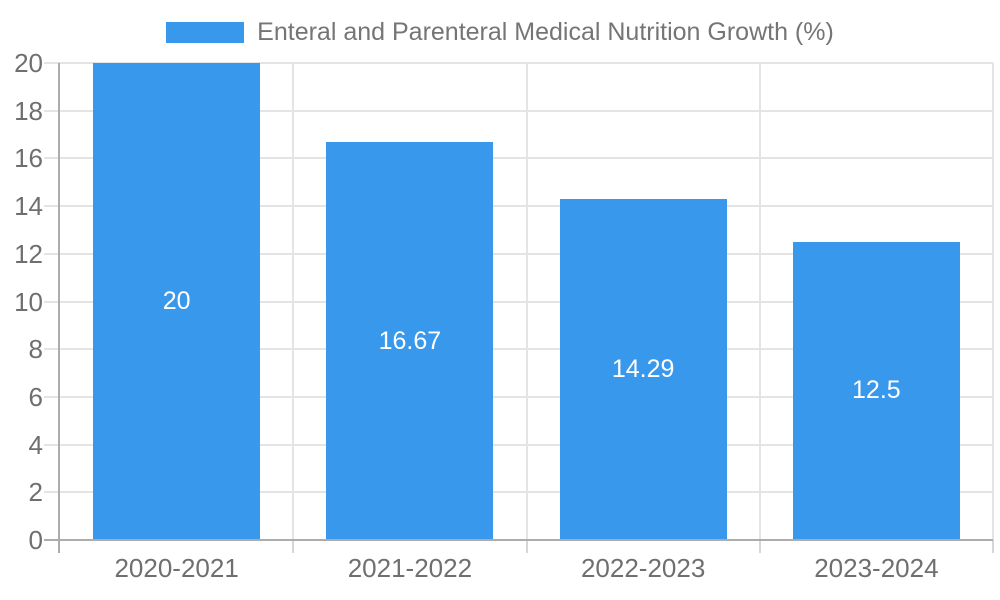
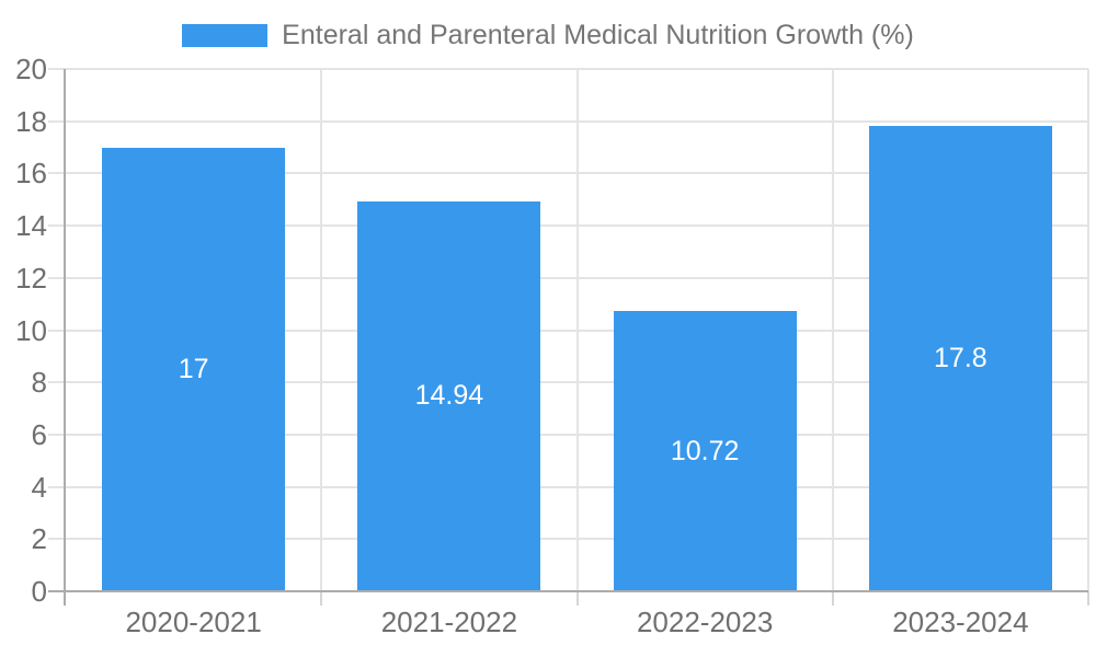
2020-2021: 20 -> 17
2021-2022: 16.67 -> 14.94
2022-2023: 14.29 -> 10.72
2023-2024: 12.5 -> 17.8
